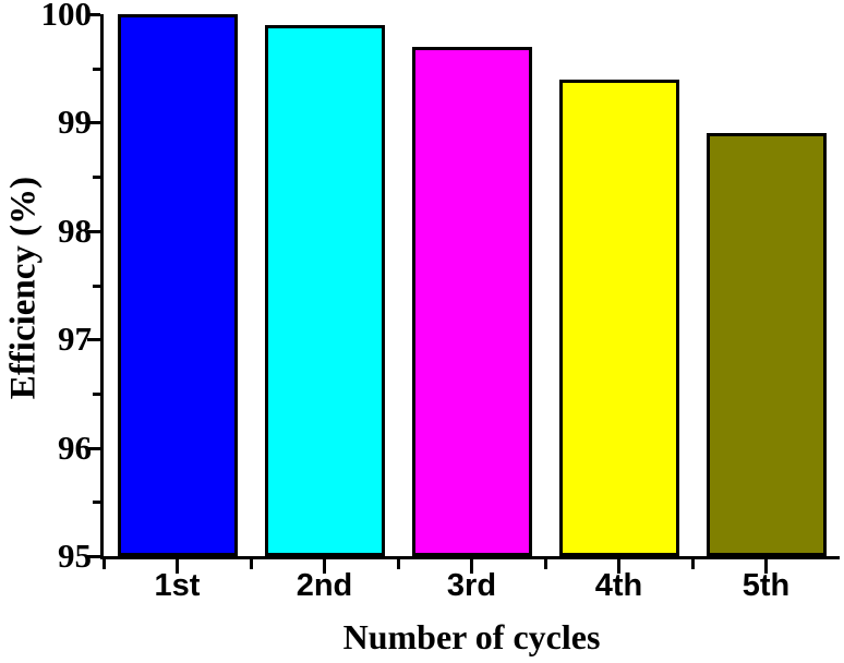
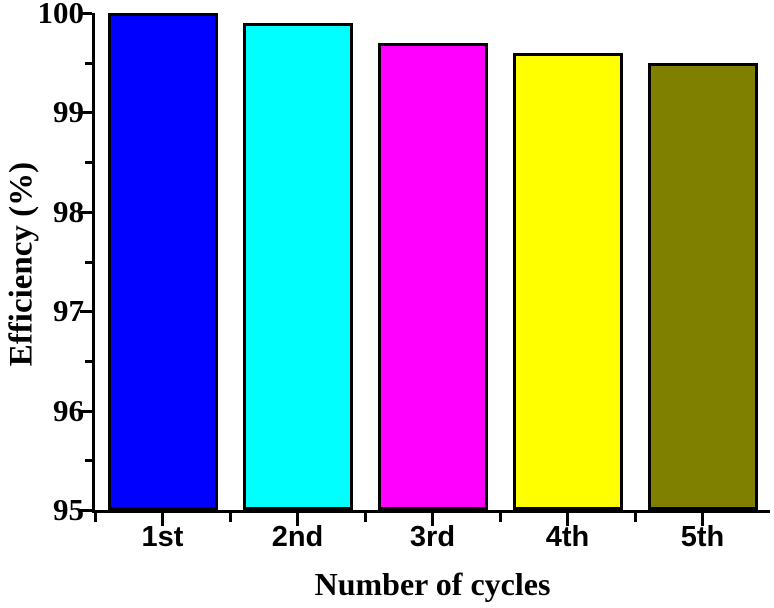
4th: 99.4 -> 99.6
5th: 98.9 -> 99.5
